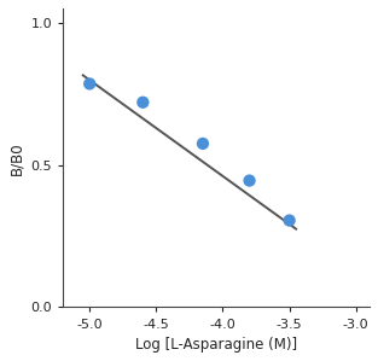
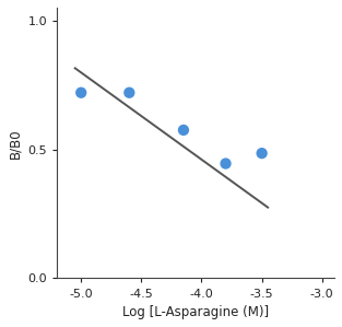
-5.0: 0.785 -> 0.720
-3.5: 0.305 -> 0.485
